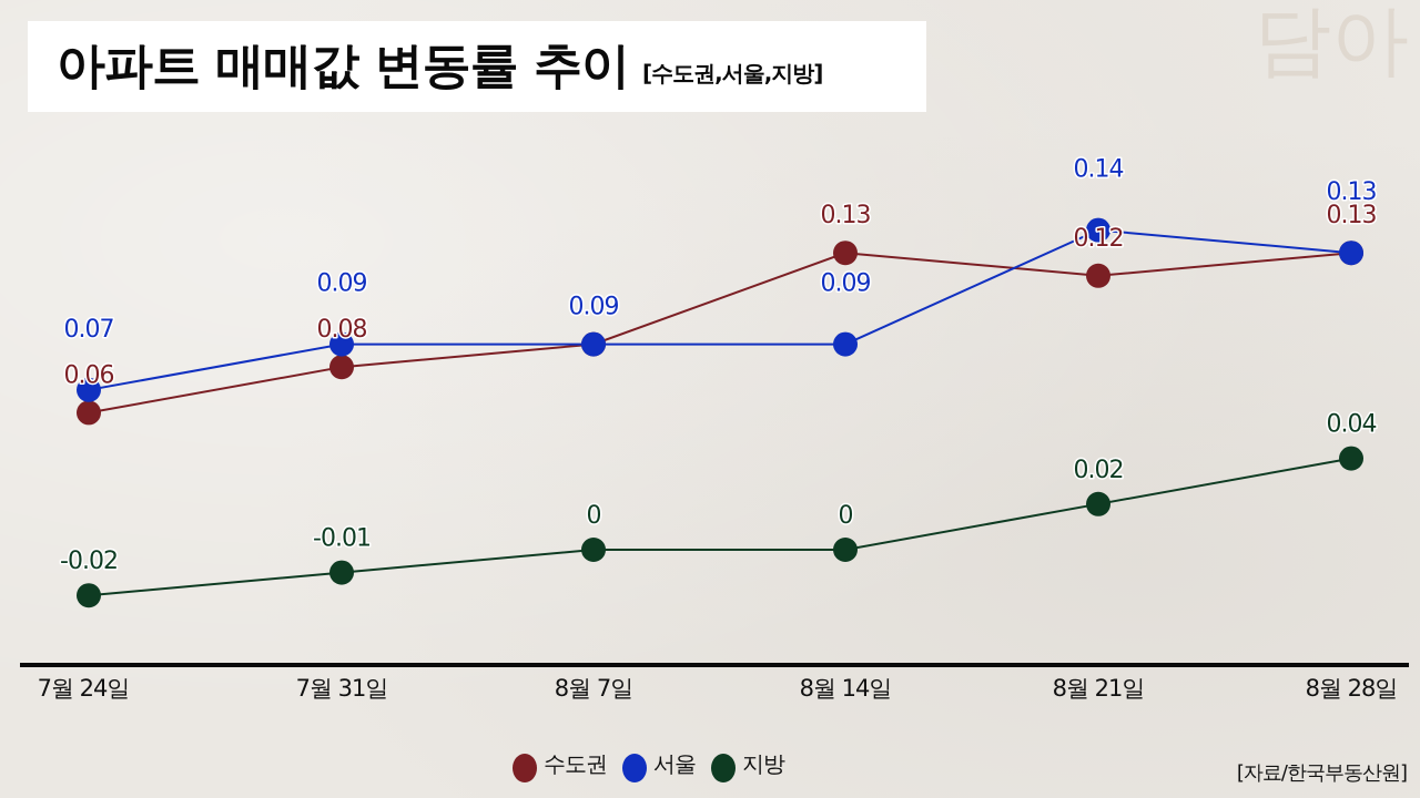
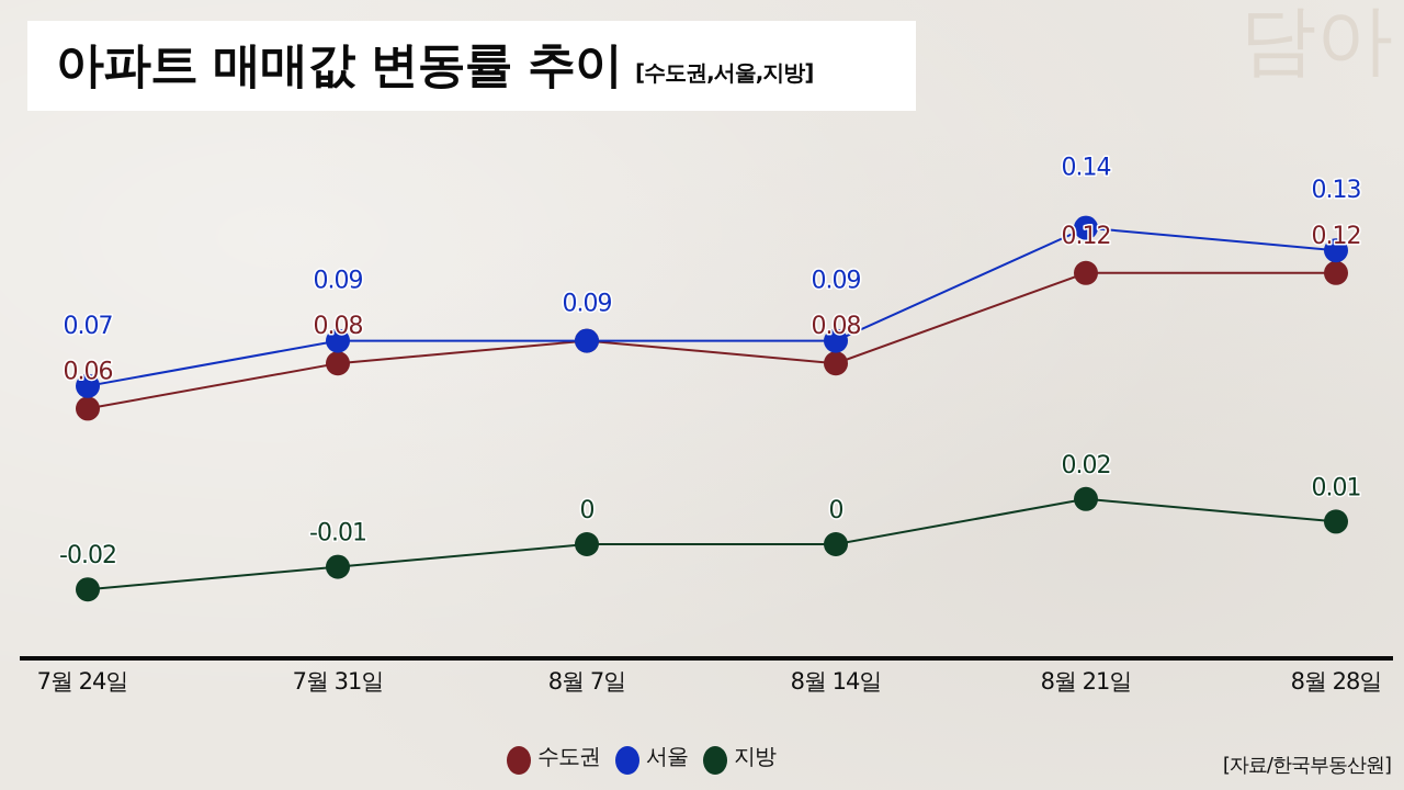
수도권/8월 14일: 0.13 -> 0.08
수도권/8월 28일: 0.13 -> 0.12
지방/8월 28일: 0.04 -> 0.01
